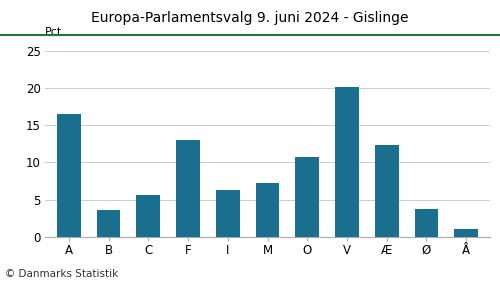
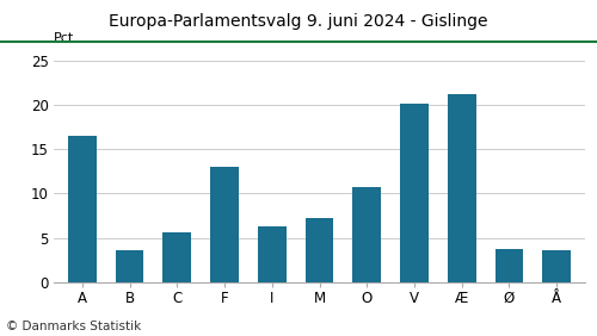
Æ: 12.3 -> 21.2
Å: 1.0 -> 3.6
